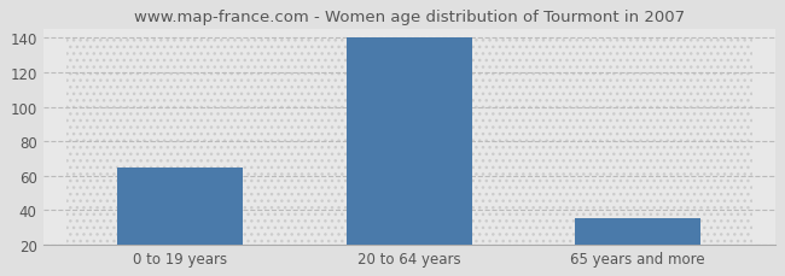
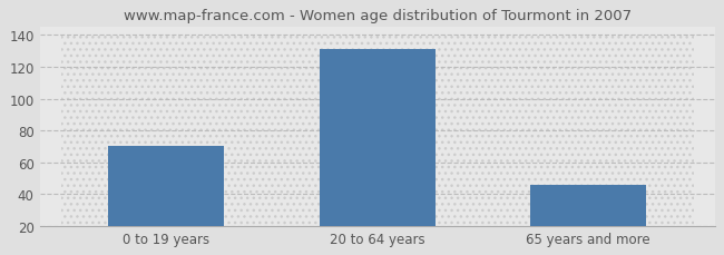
0 to 19 years: 65 -> 70
20 to 64 years: 140 -> 131
65 years and more: 35 -> 46
